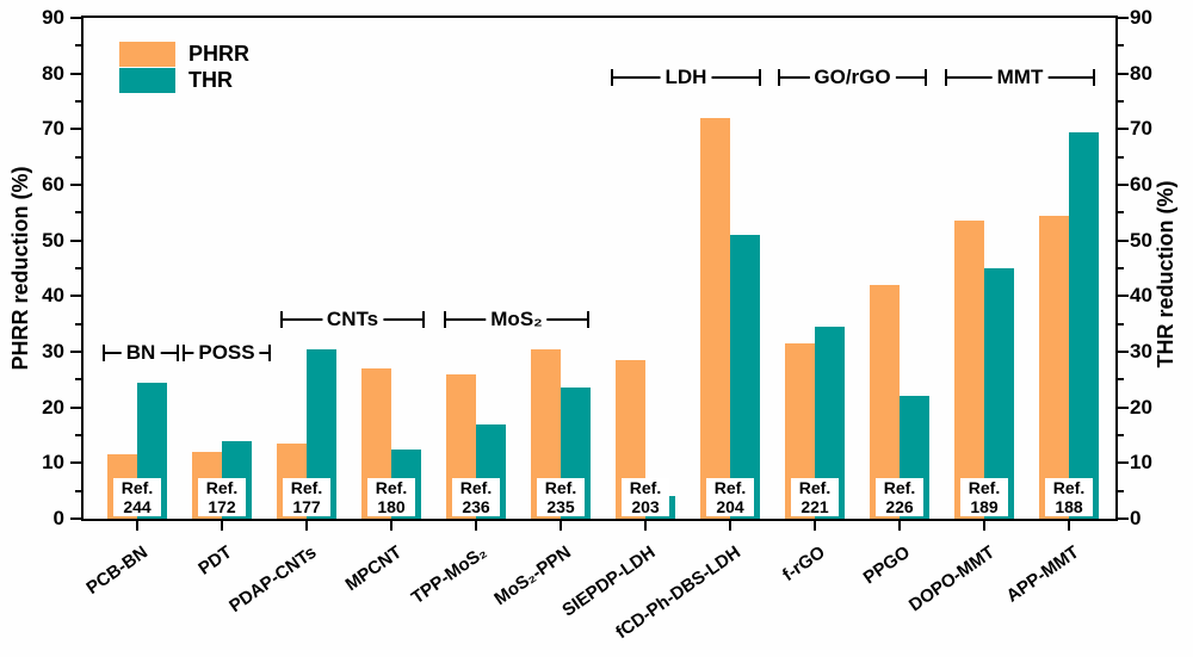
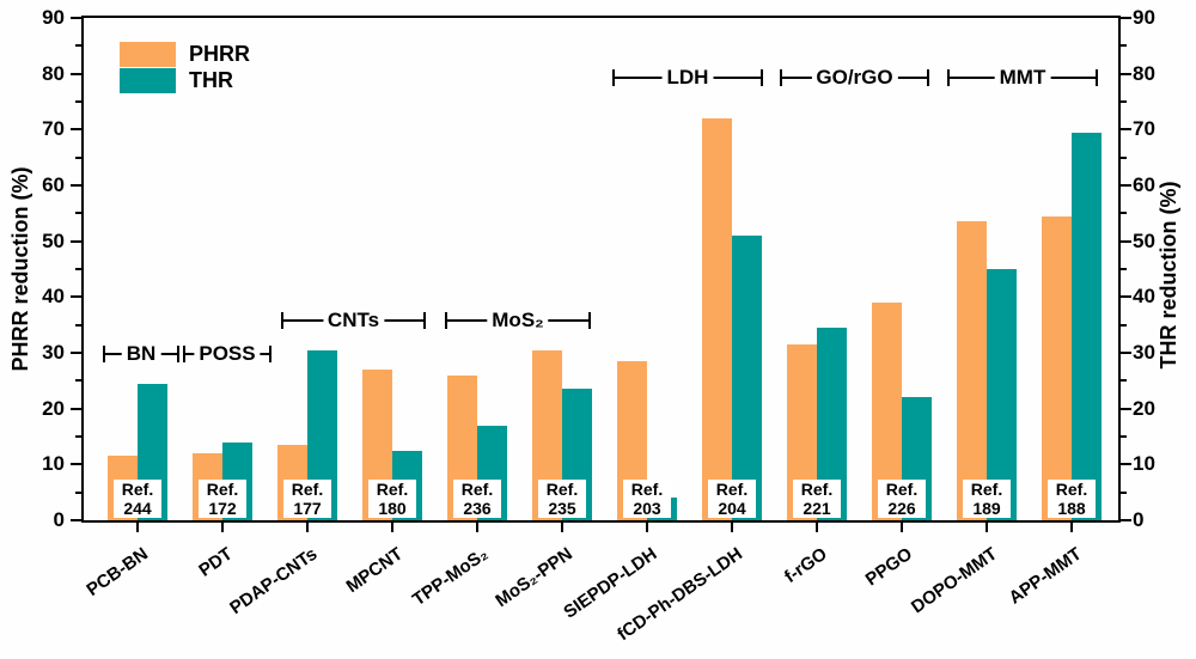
PHRR/PPGO: 42 -> 39
